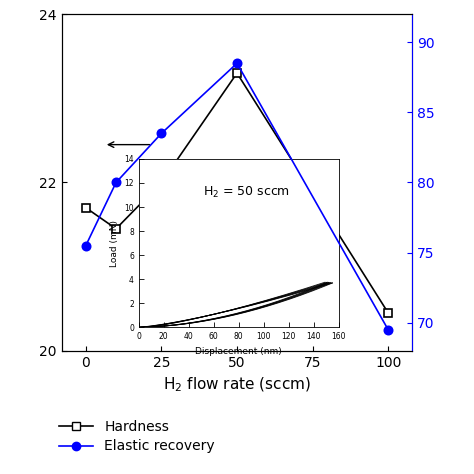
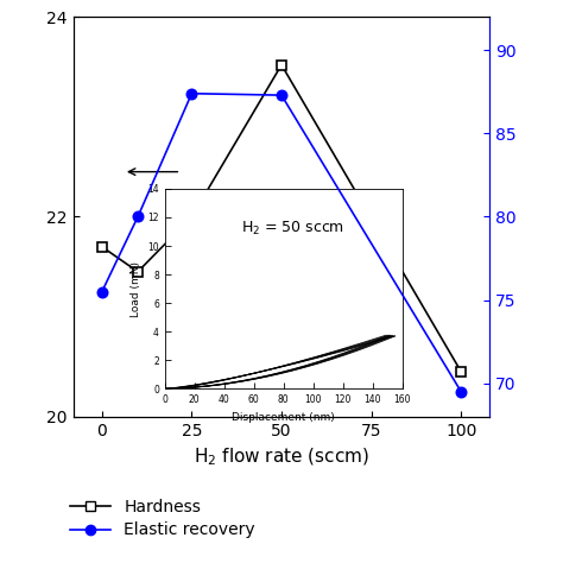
Elastic recovery/25: 83.5 -> 87.4
Hardness/50: 23.30 -> 23.52
Elastic recovery/50: 88.5 -> 87.3
